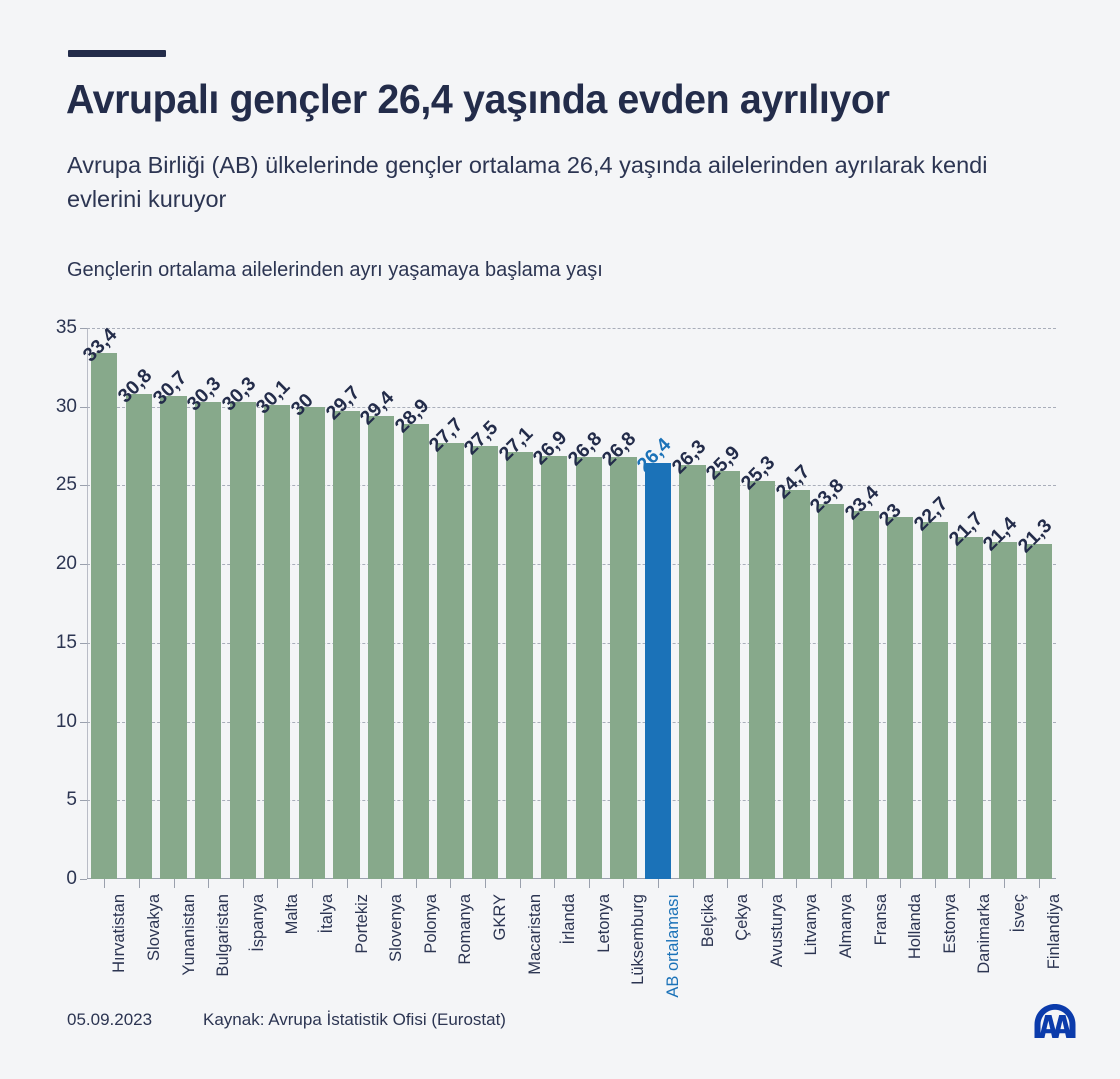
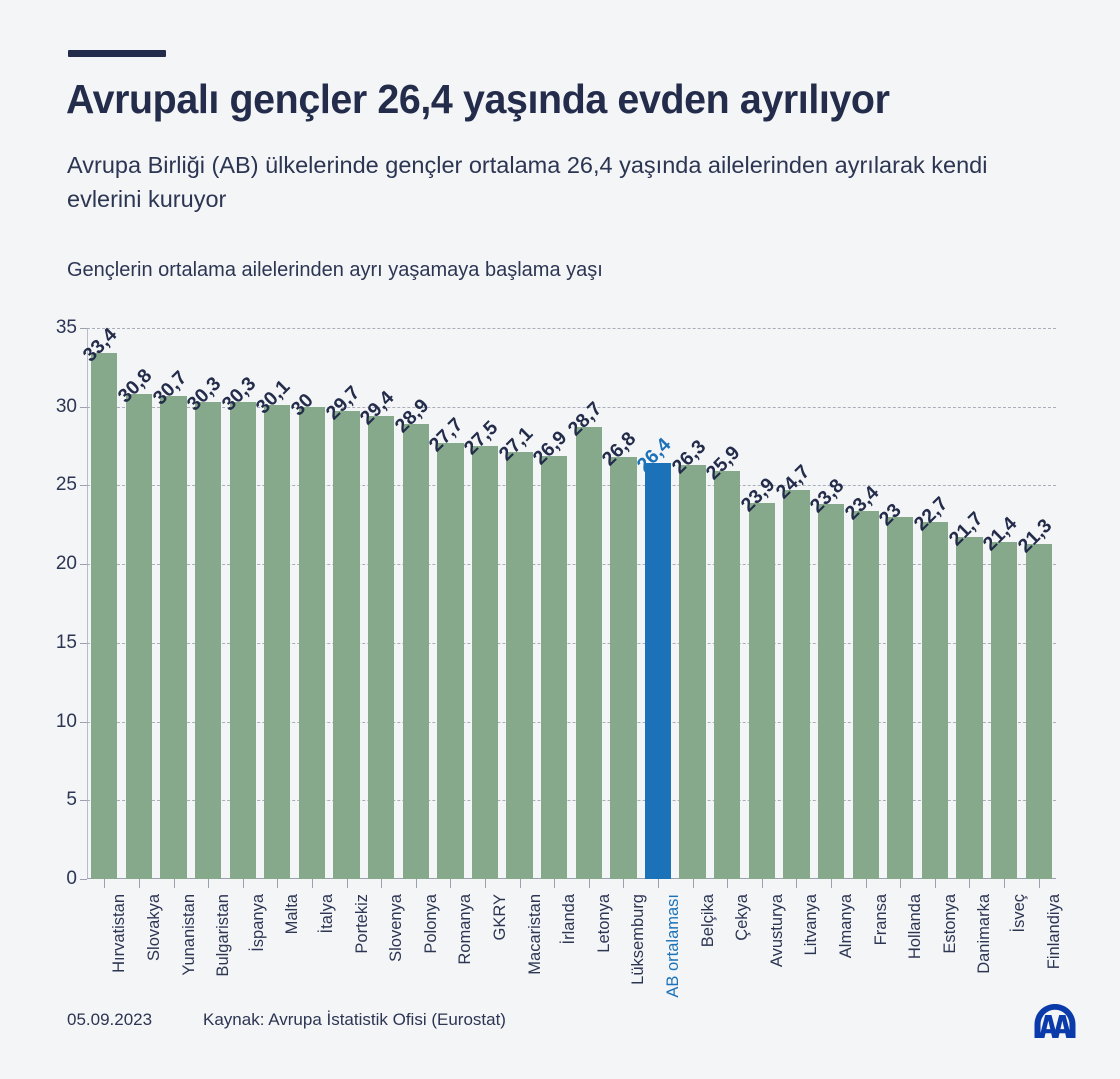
Letonya: 26,8 -> 28,7
Avusturya: 25,3 -> 23,9
